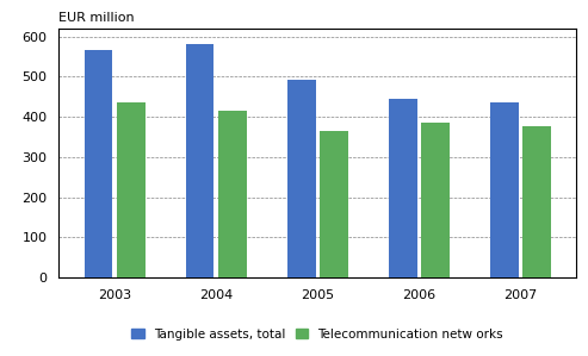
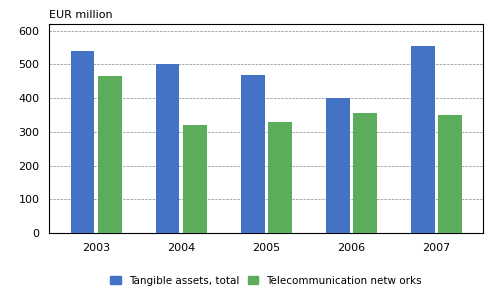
Tangible assets, total/2003: 565 -> 540
Telecommunication netw orks/2003: 437 -> 465
Tangible assets, total/2004: 580 -> 500
Telecommunication netw orks/2004: 415 -> 320
Tangible assets, total/2005: 493 -> 470
Telecommunication netw orks/2005: 365 -> 330
Tangible assets, total/2006: 445 -> 400
Telecommunication netw orks/2006: 385 -> 355
Tangible assets, total/2007: 437 -> 555
Telecommunication netw orks/2007: 378 -> 350
